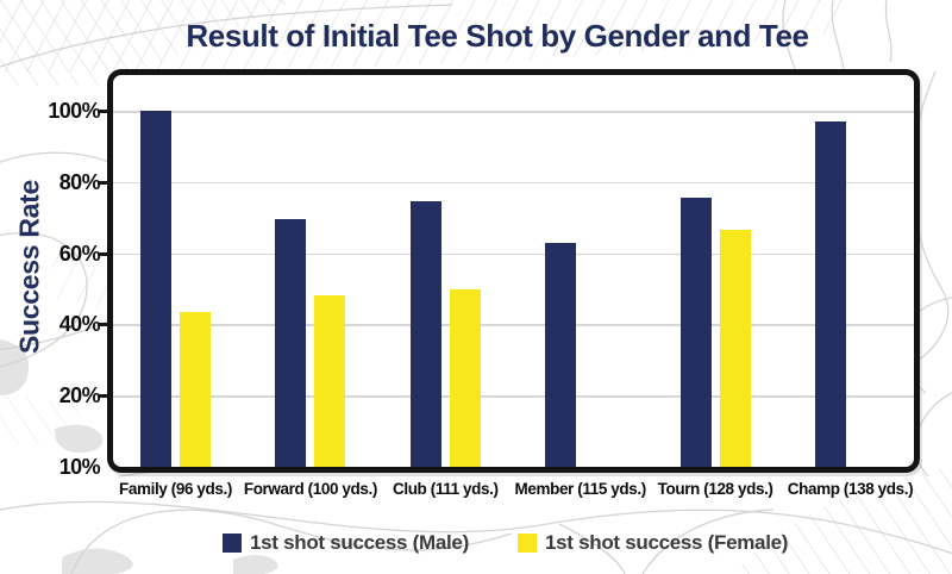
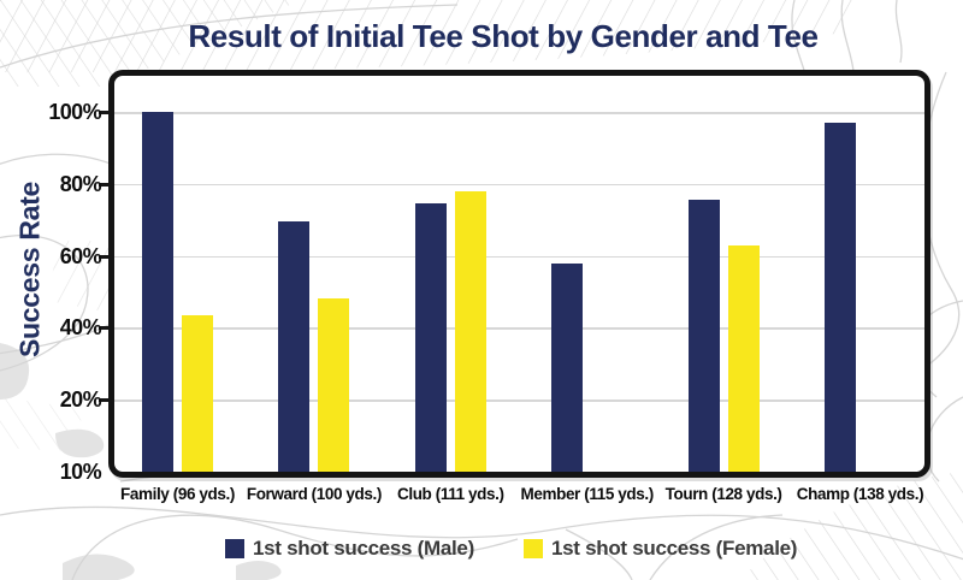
1st shot success (Female)/Club (111 yds.): 50% -> 78%
1st shot success (Male)/Member (115 yds.): 63% -> 58%
1st shot success (Female)/Tourn (128 yds.): 66% -> 63%
